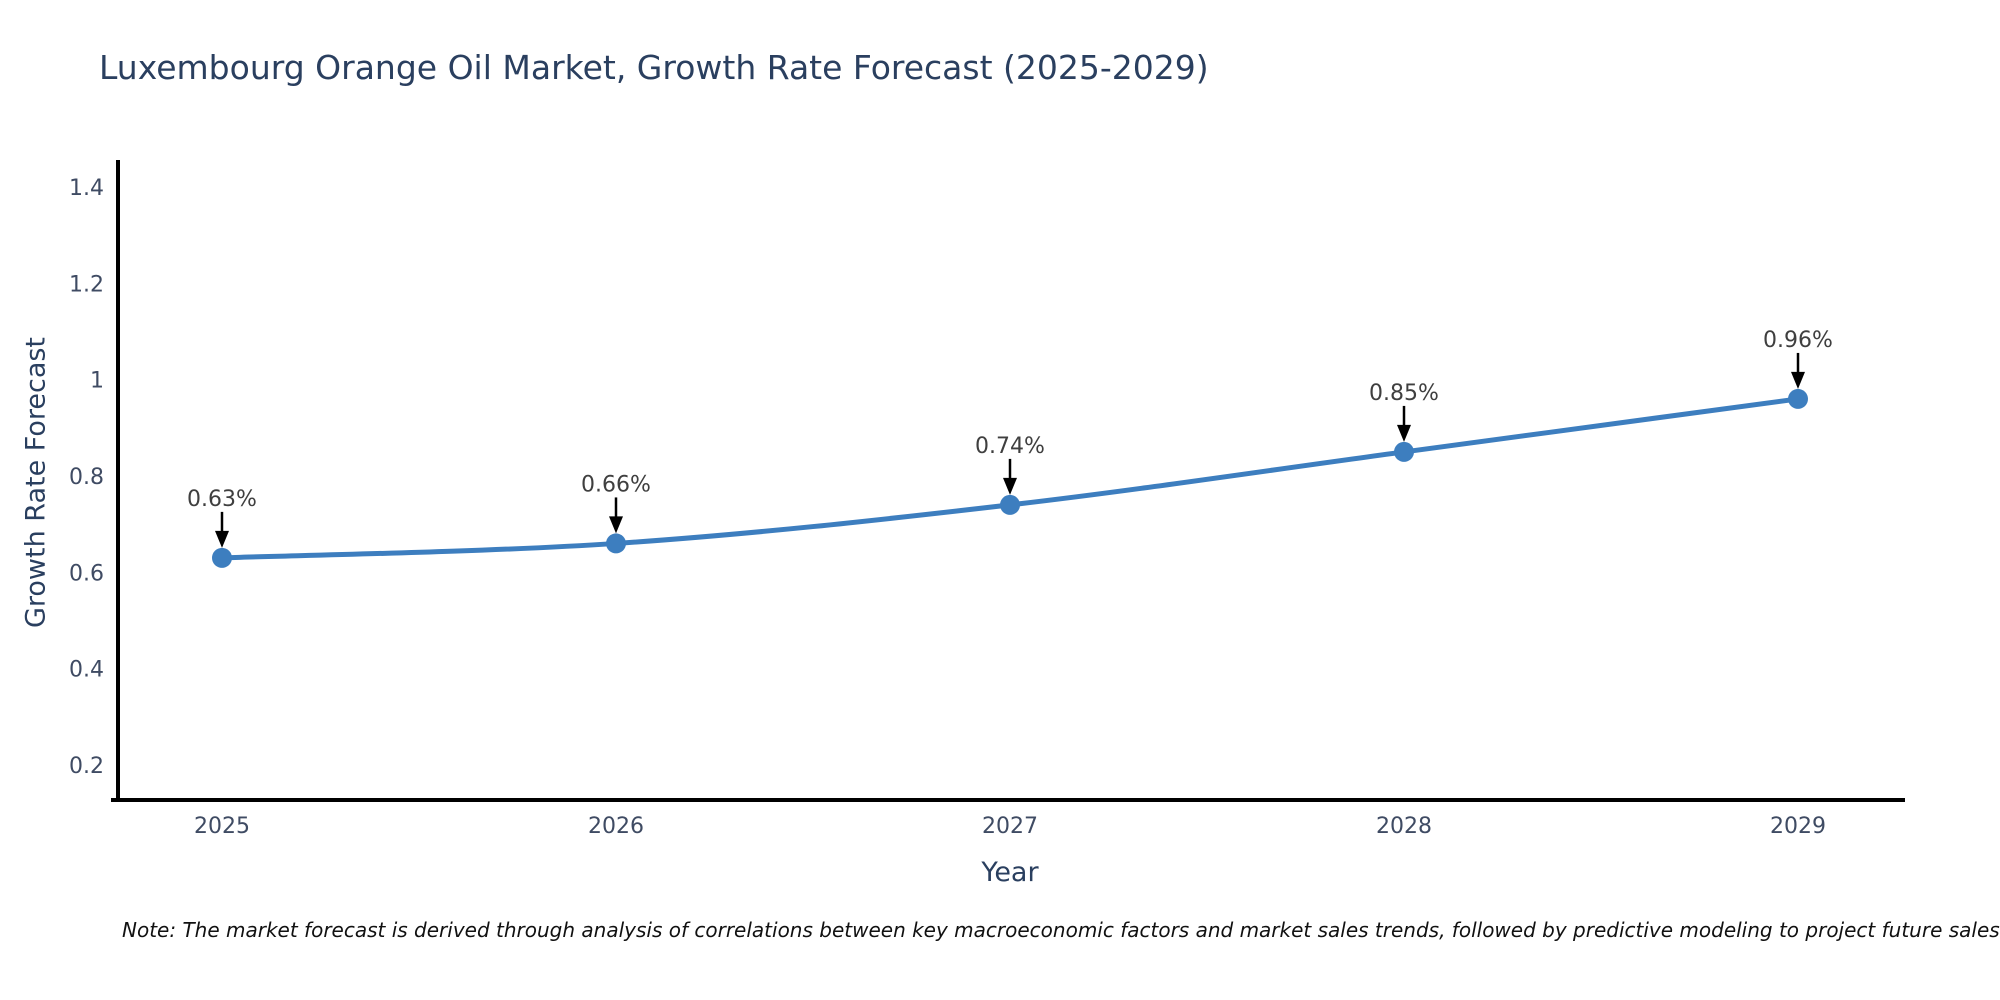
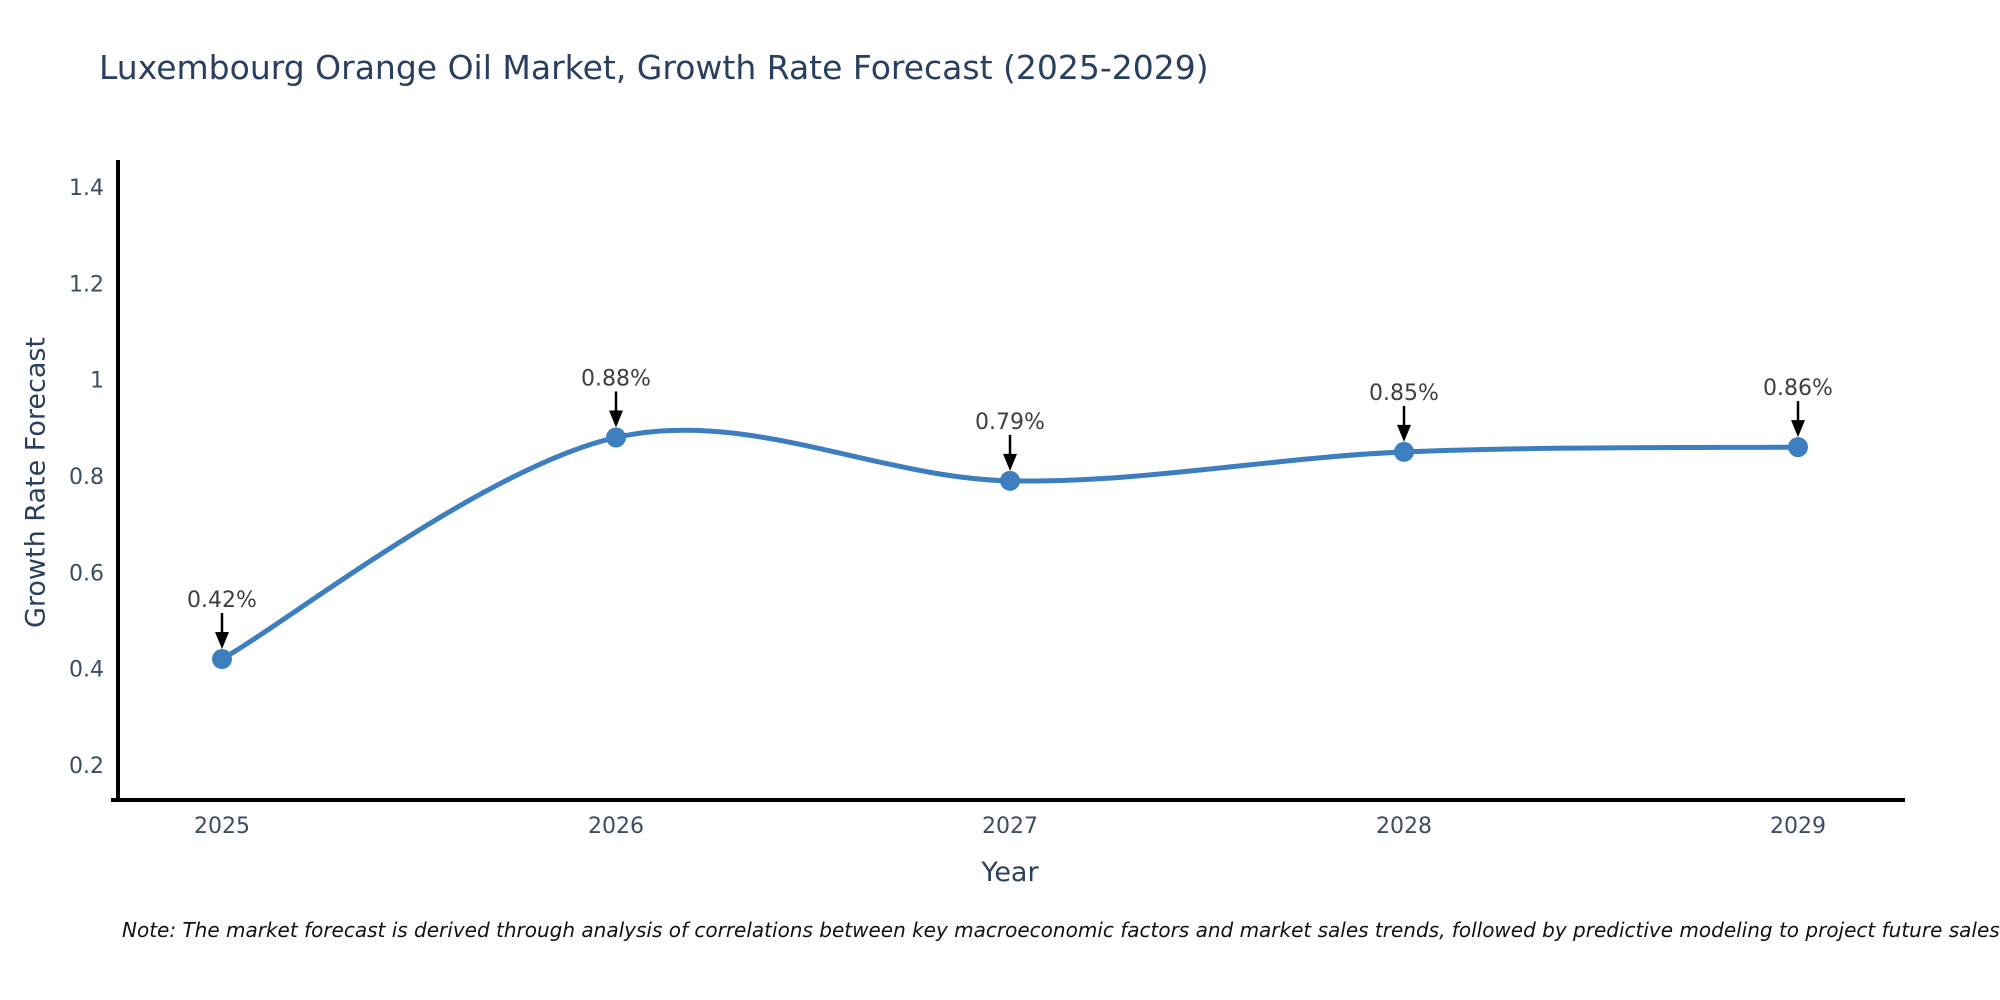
2025: 0.63% -> 0.42%
2026: 0.66% -> 0.88%
2027: 0.74% -> 0.79%
2029: 0.96% -> 0.86%
